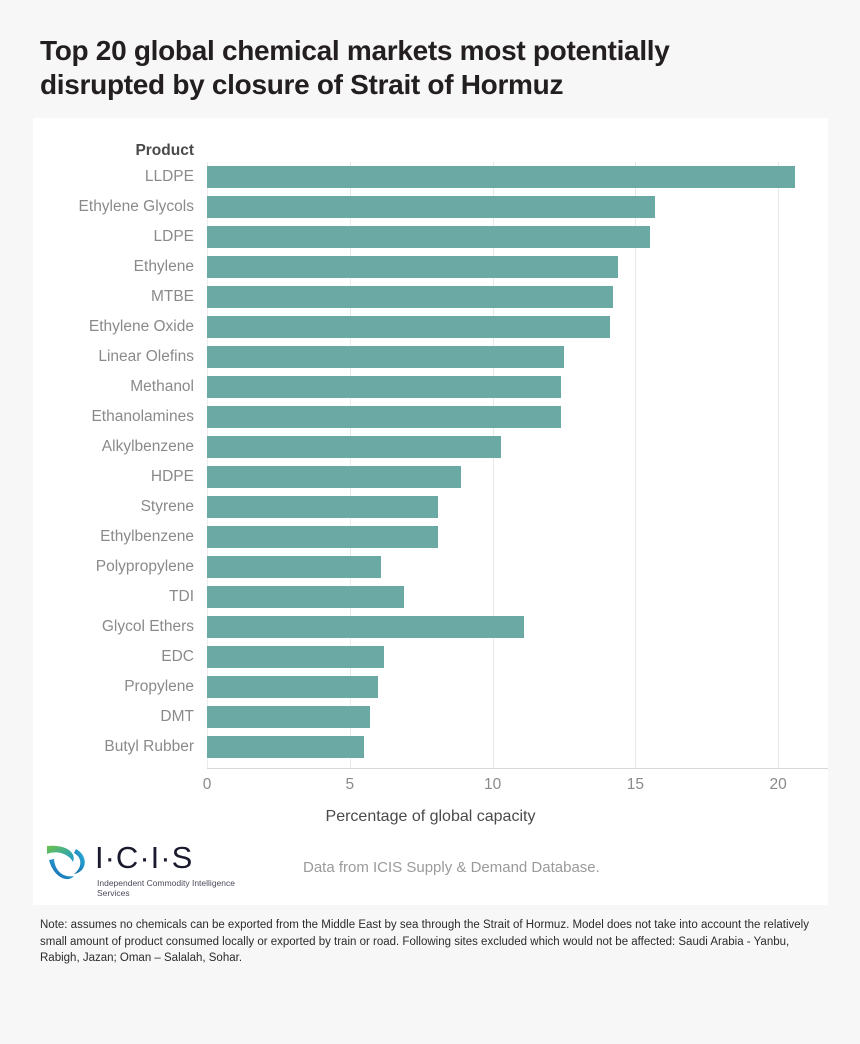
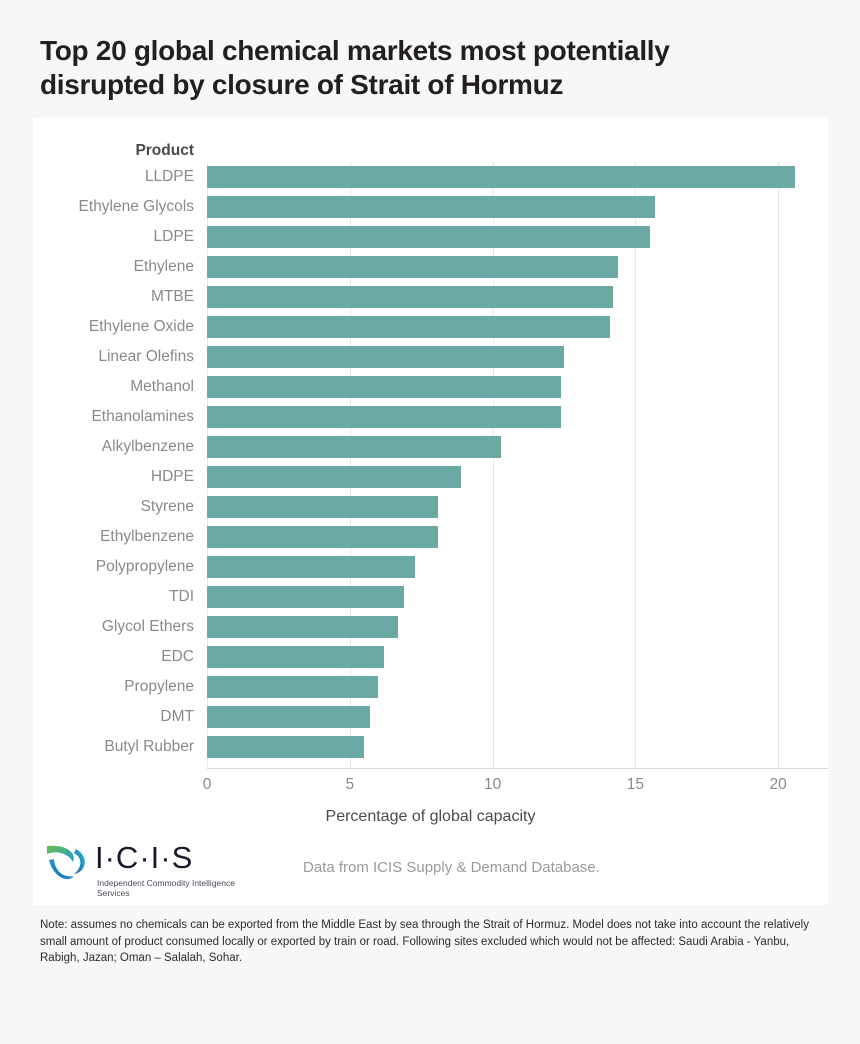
Polypropylene: 6.1 -> 7.3
Glycol Ethers: 11.1 -> 6.7
